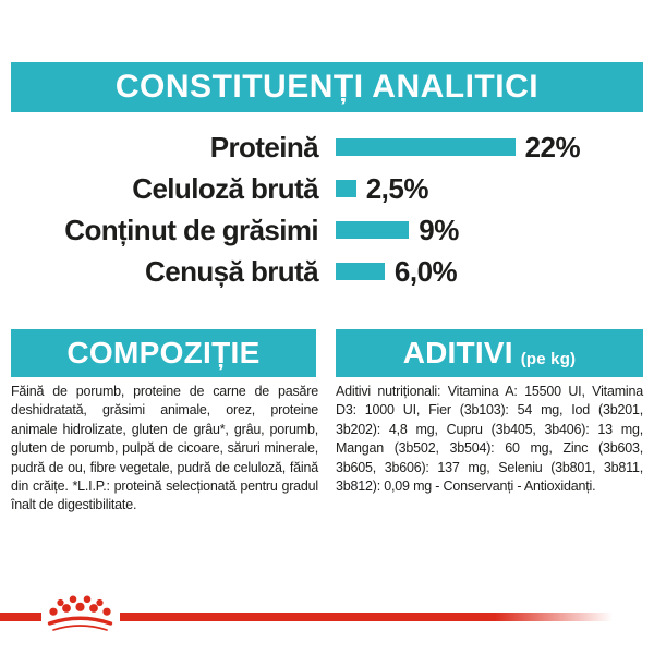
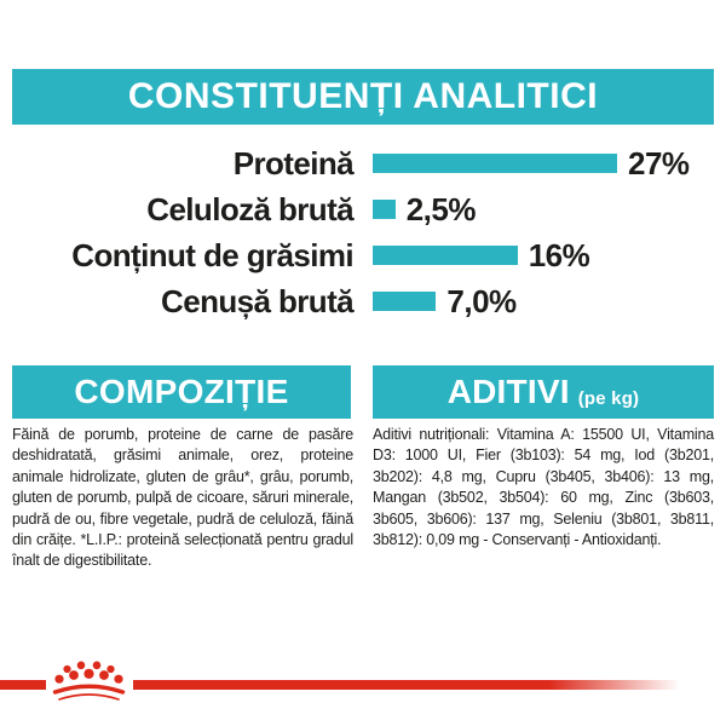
Proteină: 22% -> 27%
Conținut de grăsimi: 9% -> 16%
Cenușă brută: 6,0% -> 7,0%
